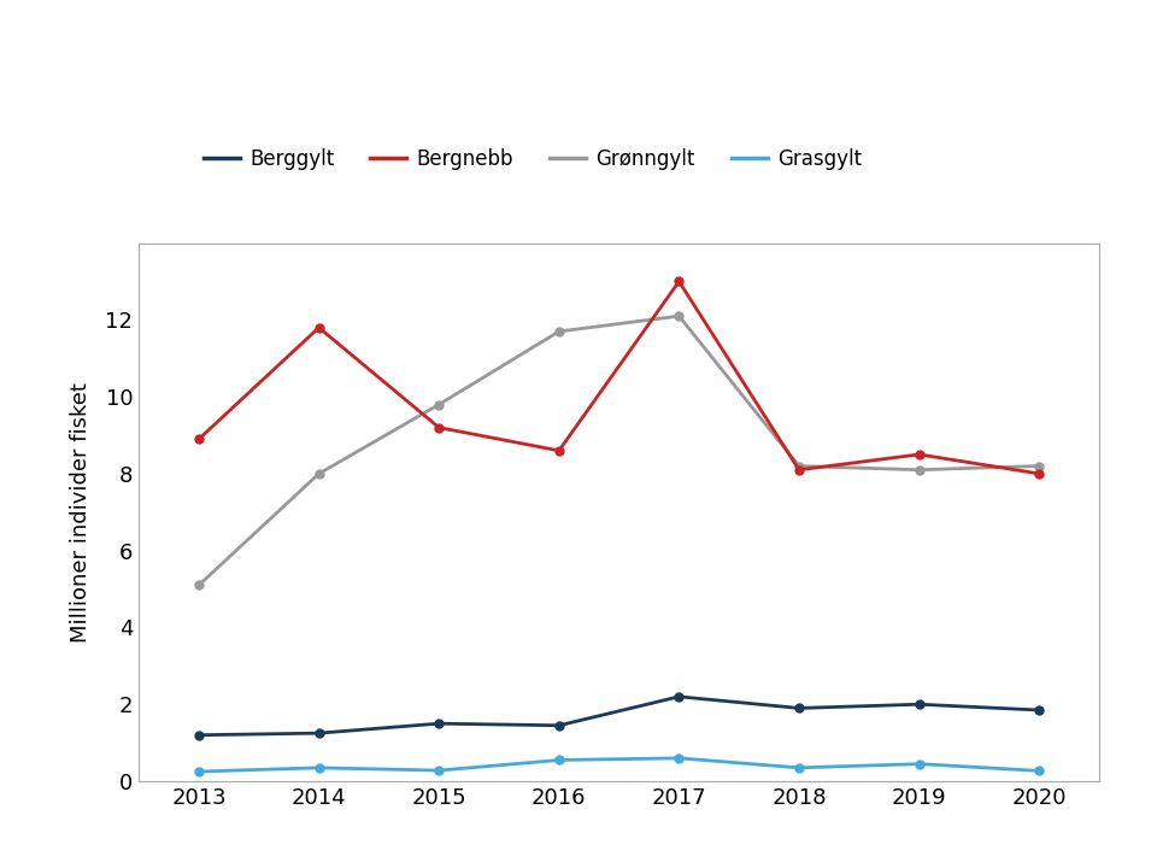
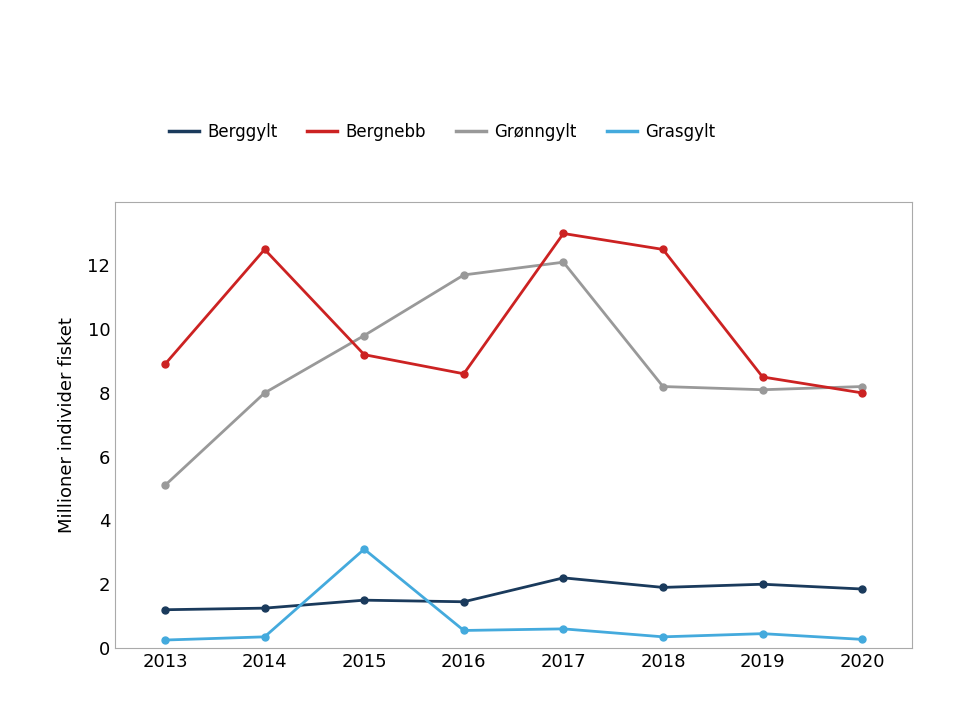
Bergnebb/2014: 11.8 -> 12.5
Grasgylt/2015: 0.28 -> 3.10
Bergnebb/2018: 8.1 -> 12.5
